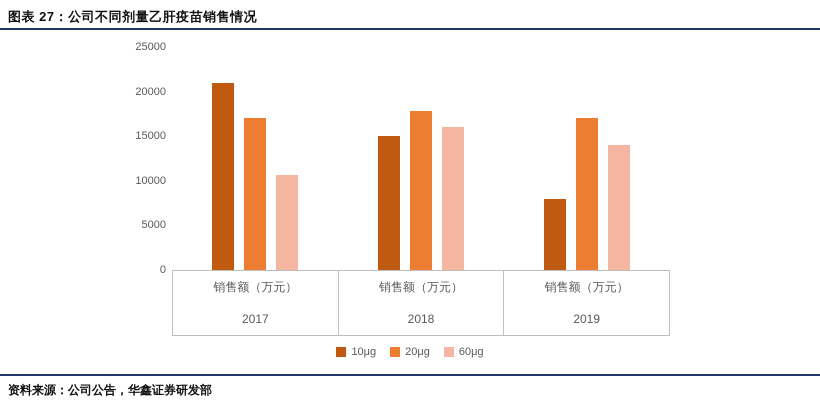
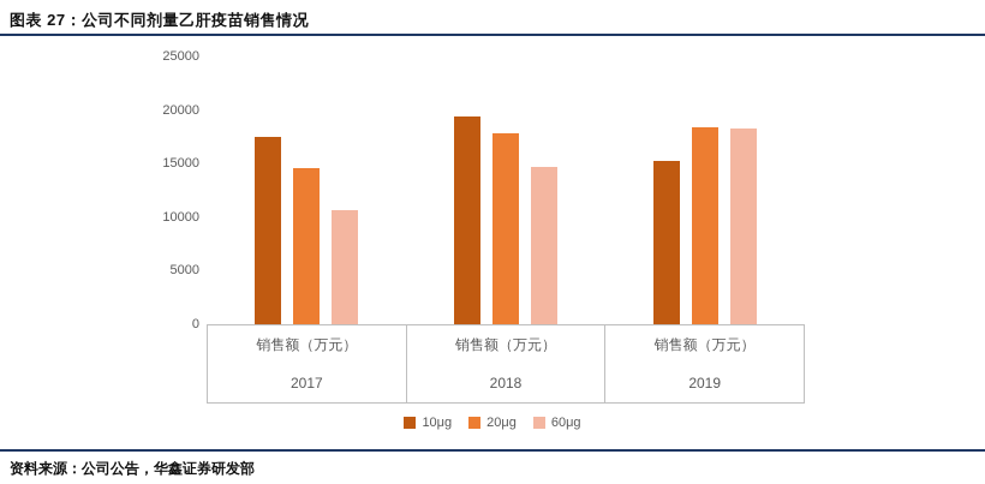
10μg/2017: 21000 -> 18000
20μg/2017: 17000 -> 15000
10μg/2018: 15000 -> 19000
60μg/2018: 16000 -> 15000
10μg/2019: 8000 -> 15000
20μg/2019: 17000 -> 18000
60μg/2019: 14000 -> 18000
